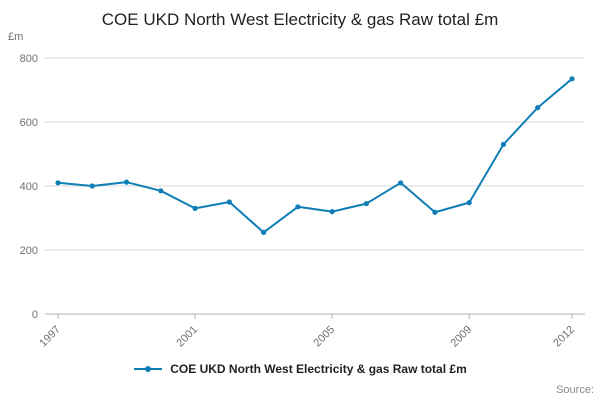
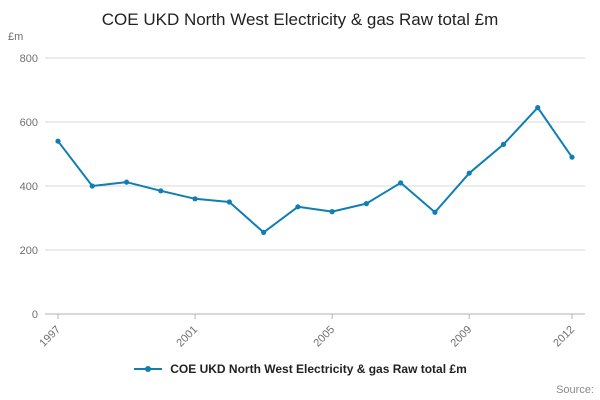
1997: 410 -> 540
2001: 330 -> 360
2009: 350 -> 440
2012: 740 -> 490
